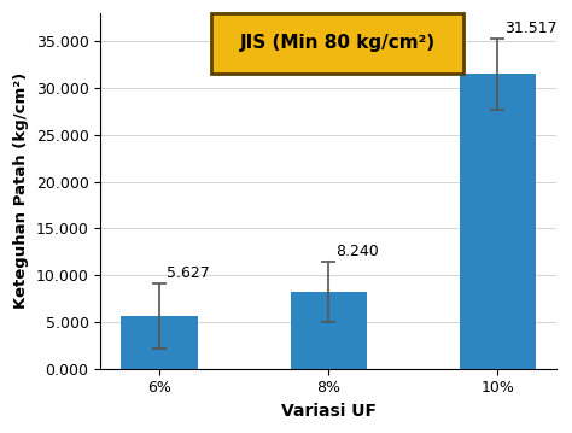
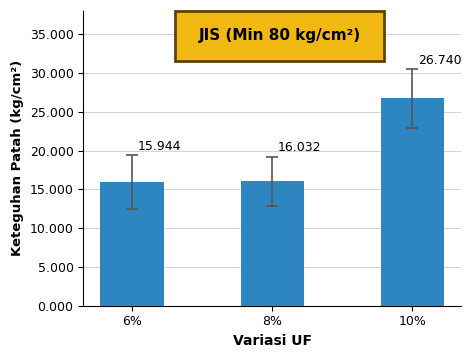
6%: 5.627 -> 15.944
8%: 8.240 -> 16.032
10%: 31.517 -> 26.740
